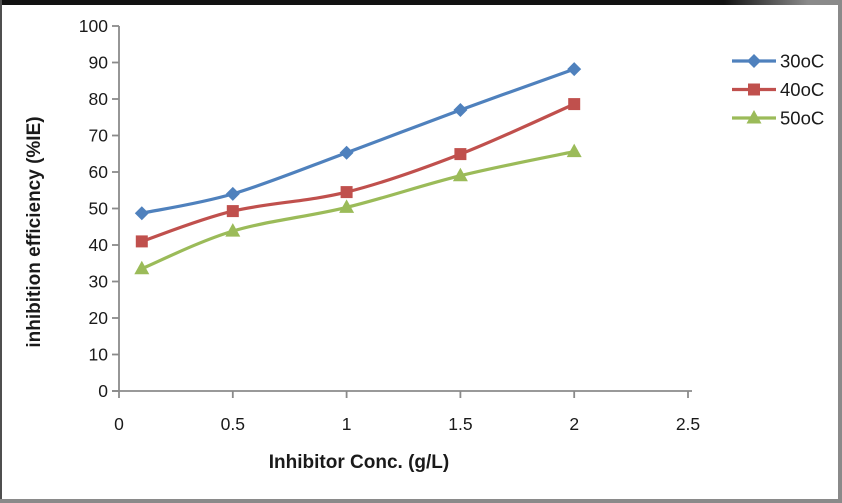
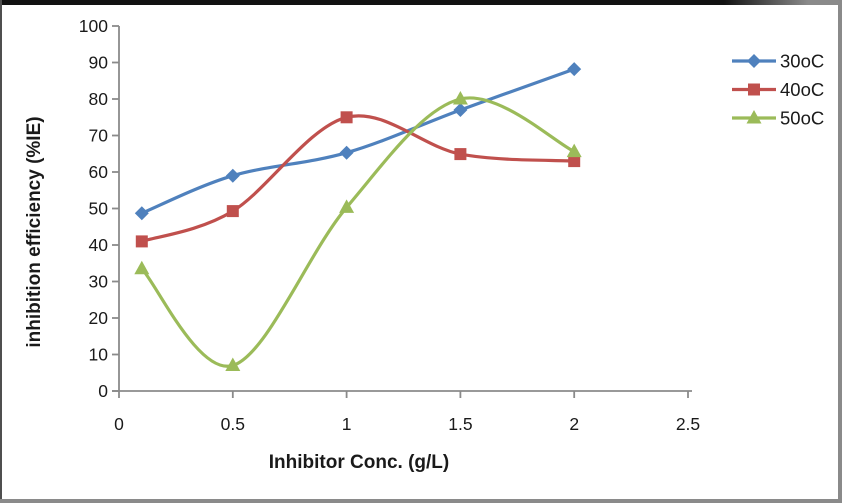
30oC/0.5: 54 -> 59
50oC/0.5: 44 -> 7
40oC/1: 54 -> 75
50oC/1.5: 59 -> 80
40oC/2: 79 -> 63
